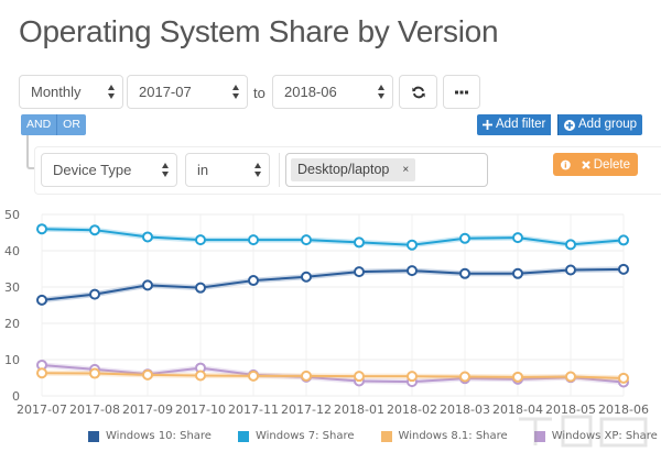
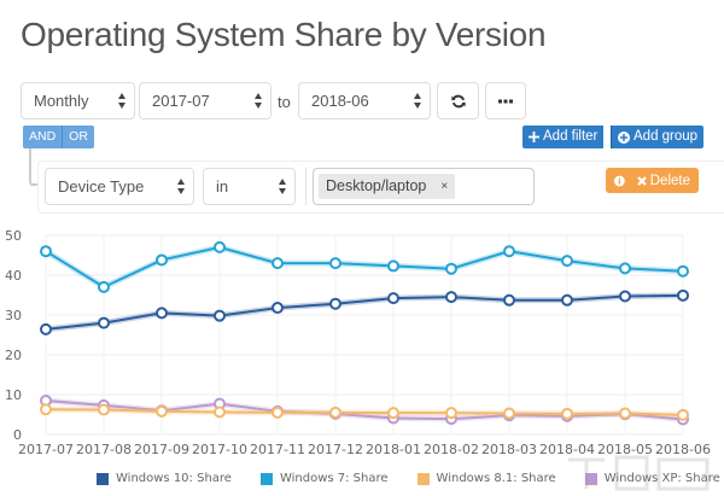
Windows 7: Share/2017-08: 46 -> 37
Windows 7: Share/2017-10: 43 -> 47
Windows 7: Share/2018-03: 43 -> 46
Windows 7: Share/2018-06: 43 -> 41
